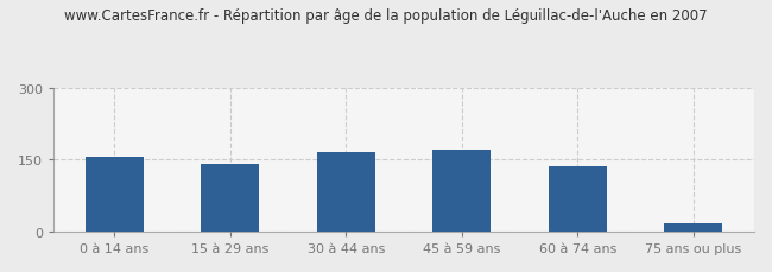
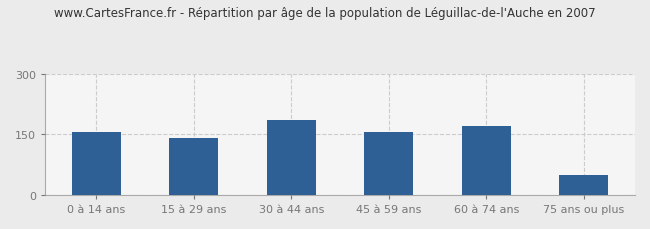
30 à 44 ans: 166 -> 185
45 à 59 ans: 170 -> 155
60 à 74 ans: 136 -> 170
75 ans ou plus: 18 -> 50
